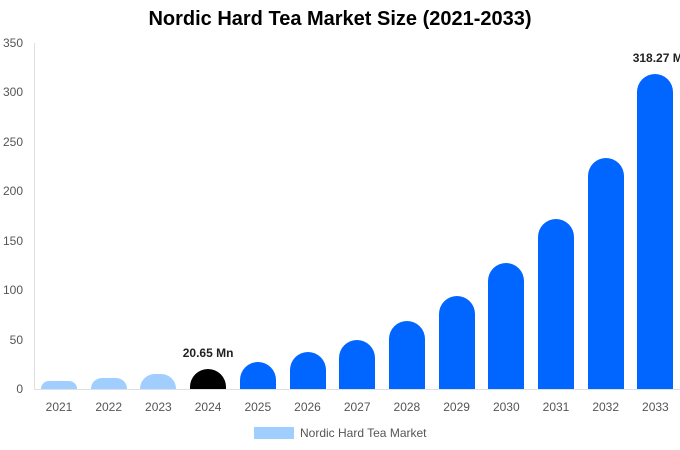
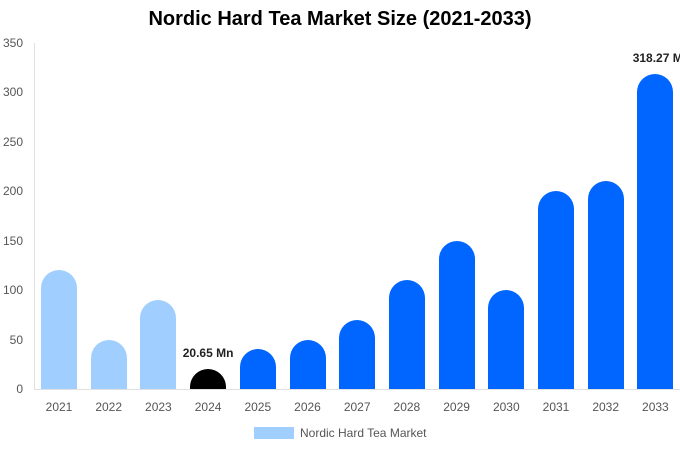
2021: 10 -> 120
2022: 10 -> 50
2023: 20 -> 90
2025: 30 -> 40
2026: 40 -> 50
2027: 50 -> 70
2028: 70 -> 110
2029: 90 -> 150
2030: 130 -> 100
2031: 170 -> 200
2032: 230 -> 210
